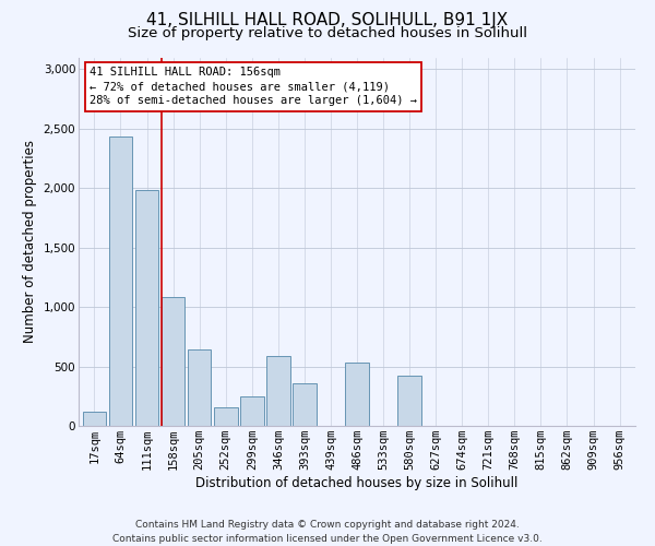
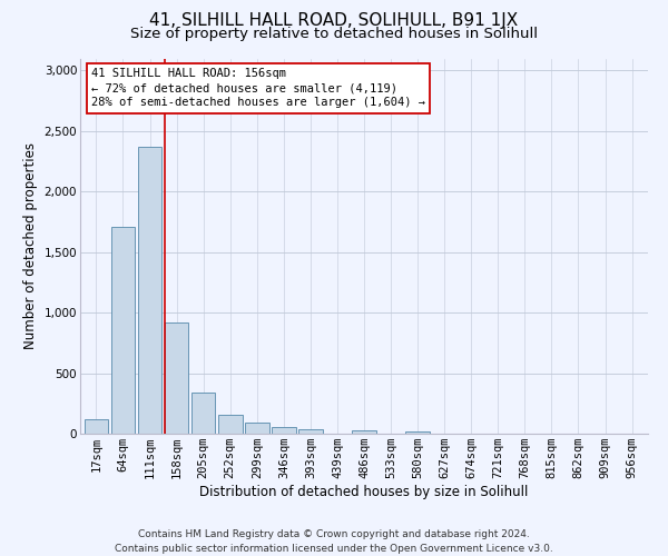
64sqm: 2,430 -> 1,710
111sqm: 1,980 -> 2,370
158sqm: 1,080 -> 920
205sqm: 640 -> 340
299sqm: 250 -> 90
346sqm: 590 -> 60
393sqm: 360 -> 40
486sqm: 530 -> 30
580sqm: 420 -> 20
